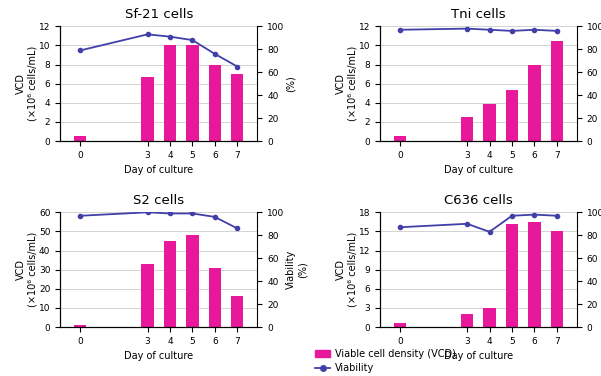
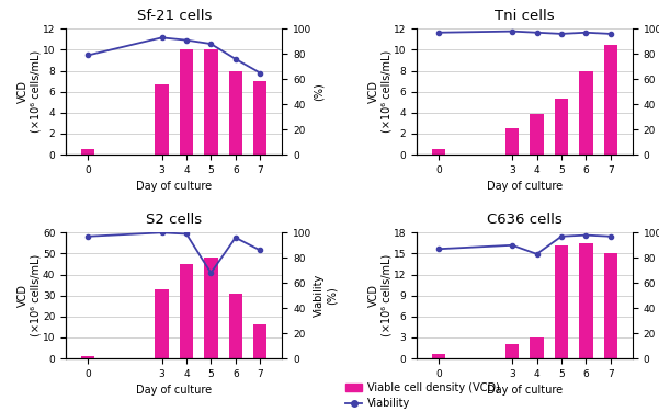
S2 cells/Viability/5: 99 -> 68
